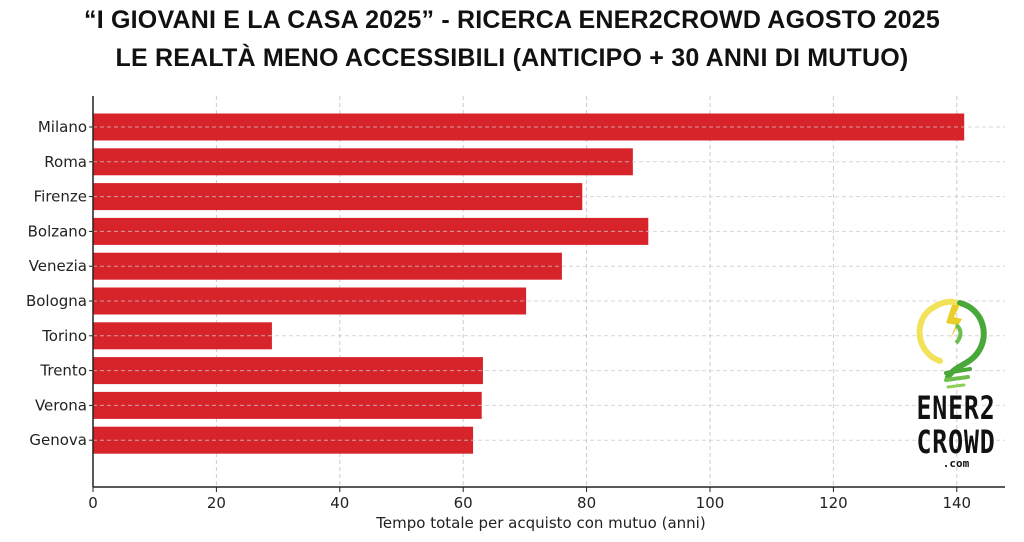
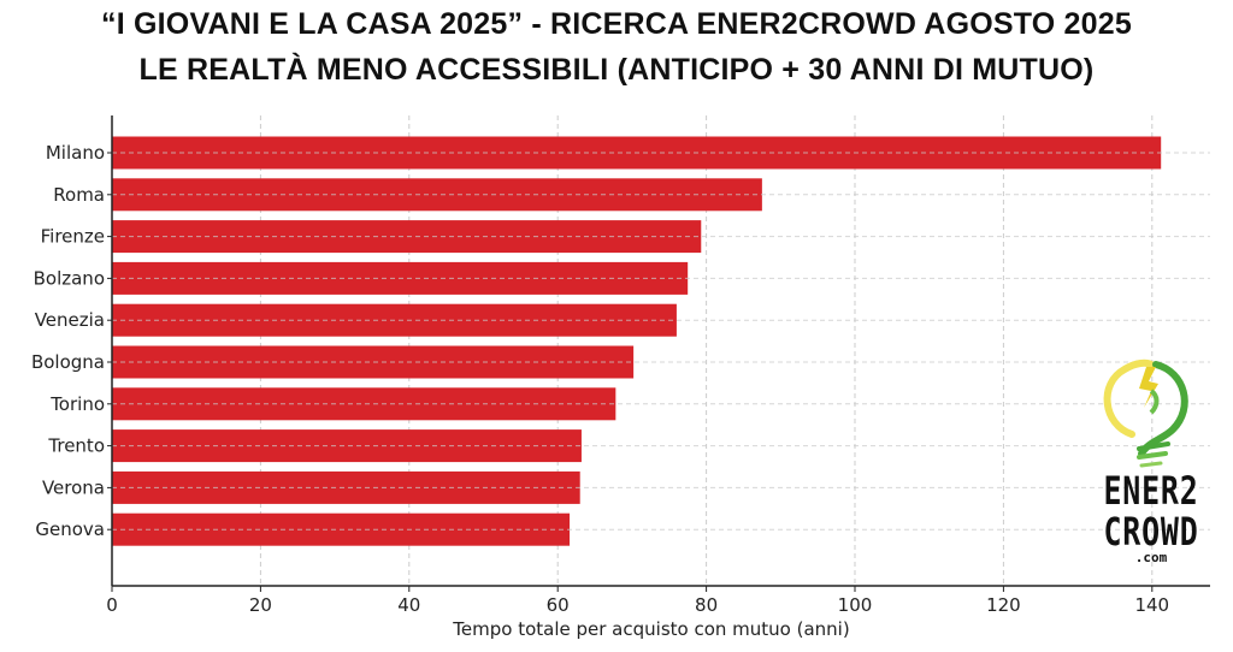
Bolzano: 90 -> 78
Torino: 29 -> 68
